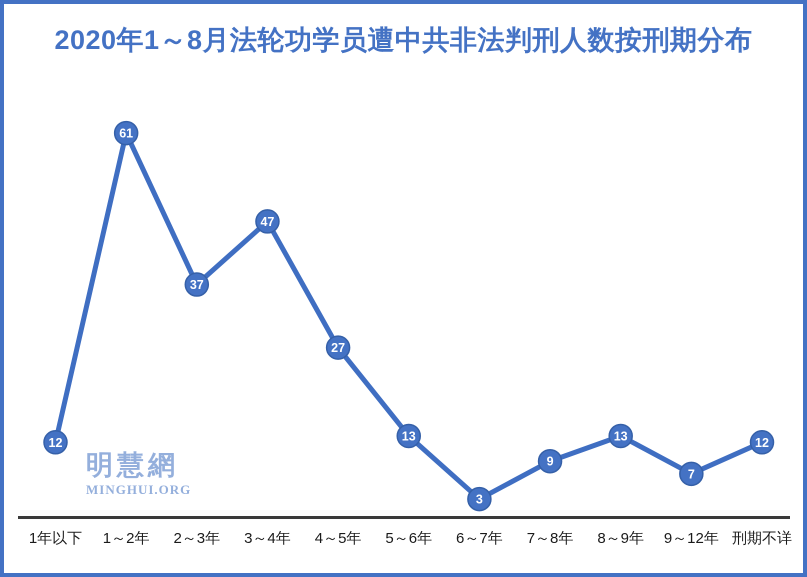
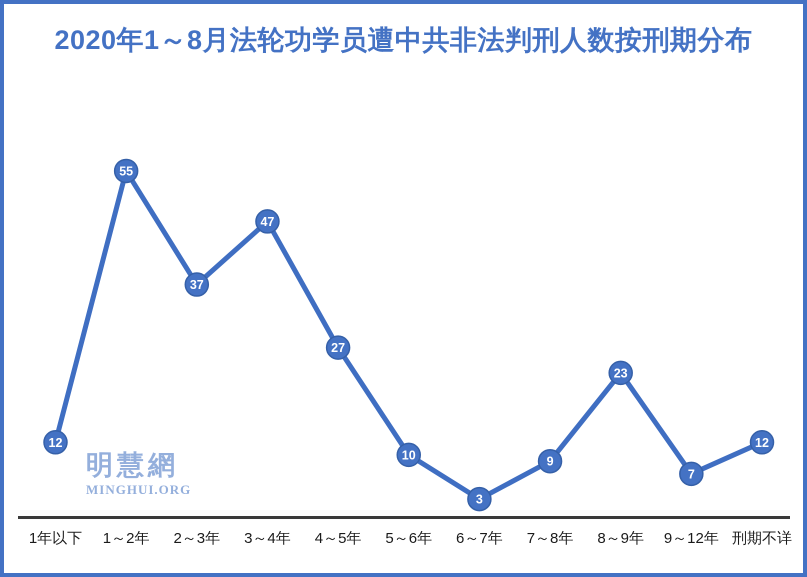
1～2年: 61 -> 55
5～6年: 13 -> 10
8～9年: 13 -> 23
